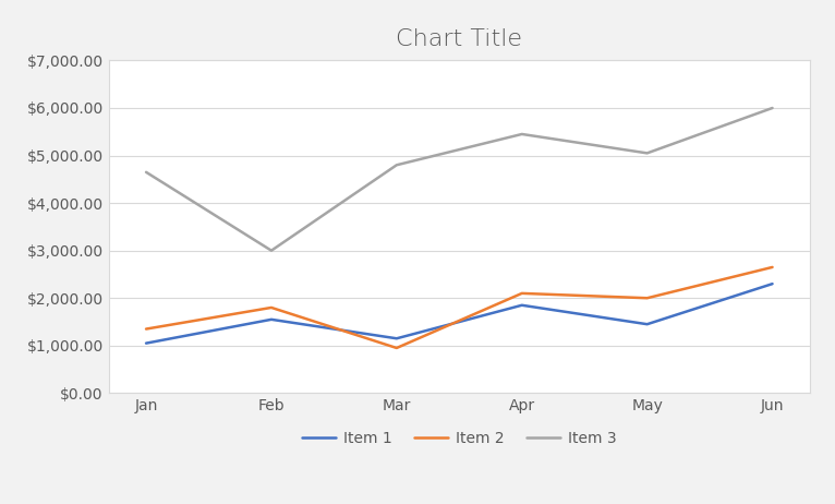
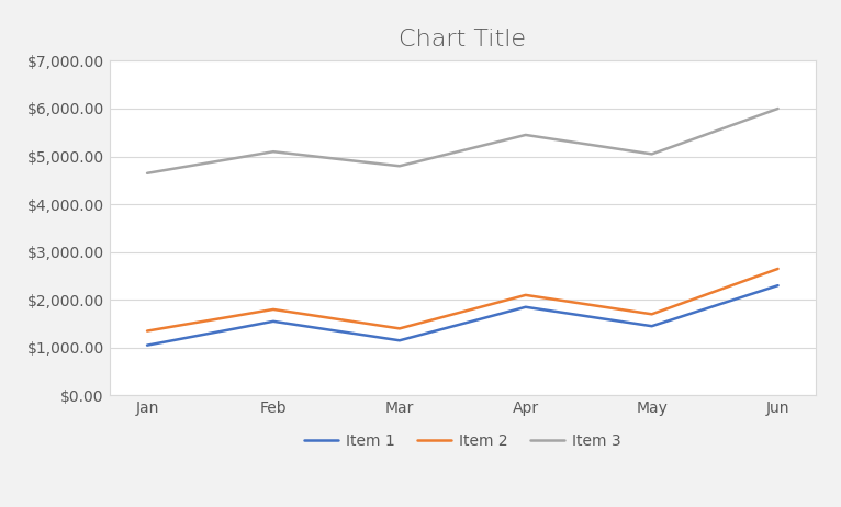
Item 3/Feb: $3,000 -> $5,100
Item 2/Mar: $950 -> $1,400
Item 2/May: $2,000 -> $1,700
